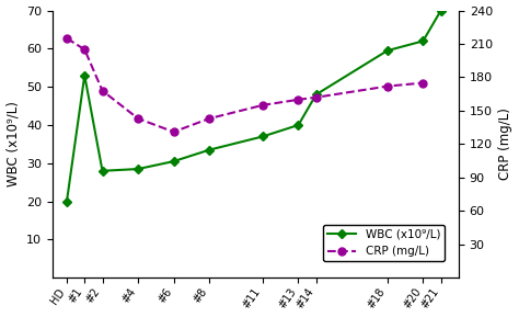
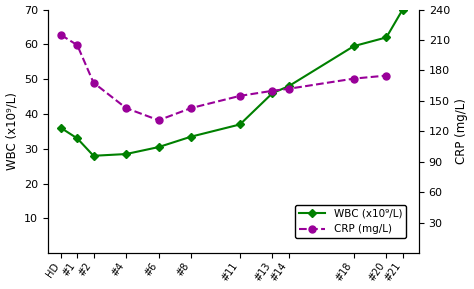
WBC (x10⁹/L)/HD: 20.0 -> 36.0
WBC (x10⁹/L)/#1: 53.0 -> 33.0
WBC (x10⁹/L)/#13: 40.0 -> 46.0
